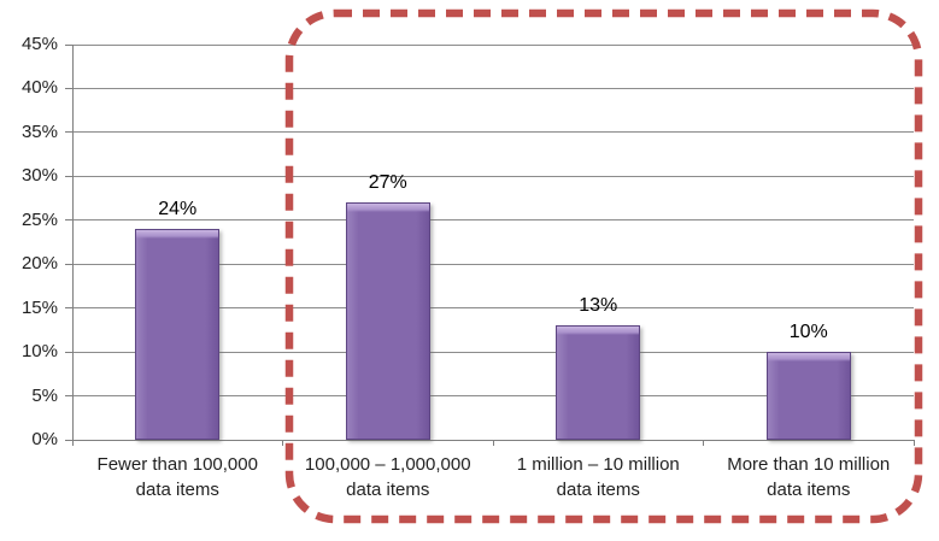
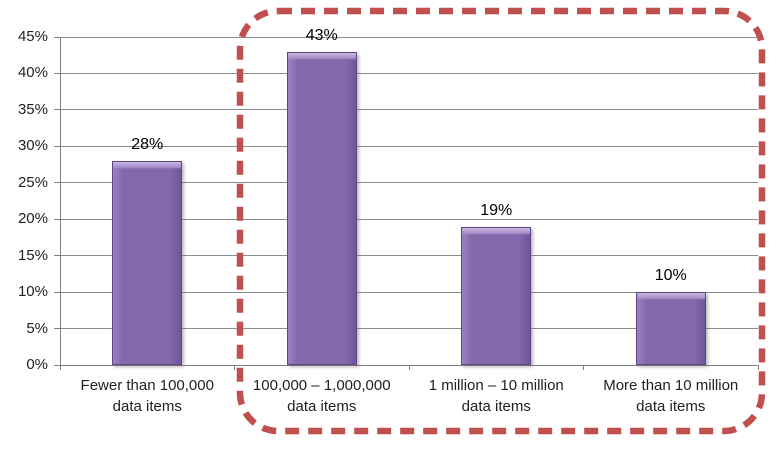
Fewer than 100,000 data items: 24% -> 28%
100,000 – 1,000,000 data items: 27% -> 43%
1 million – 10 million data items: 13% -> 19%
